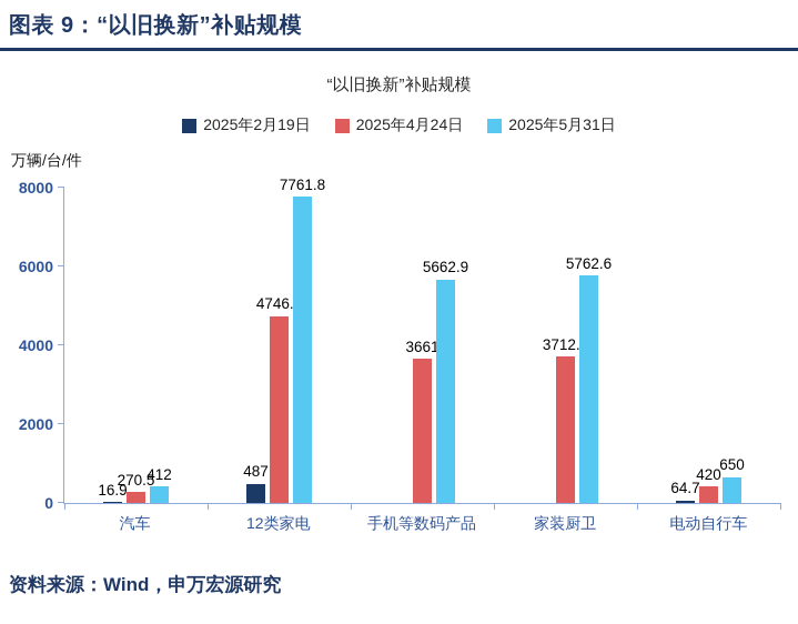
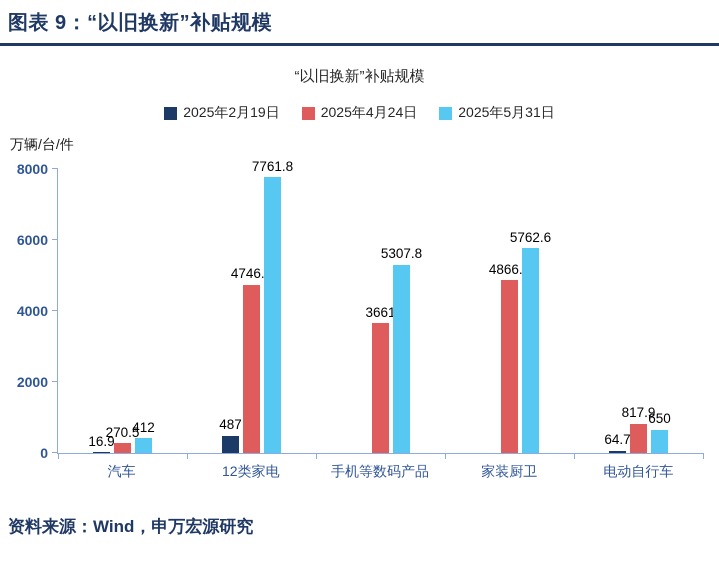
2025年5月31日/手机等数码产品: 5662.9 -> 5307.8
2025年4月24日/家装厨卫: 3712.3 -> 4866.3
2025年4月24日/电动自行车: 420 -> 817.9
